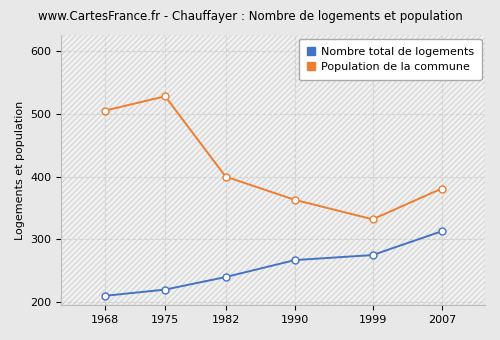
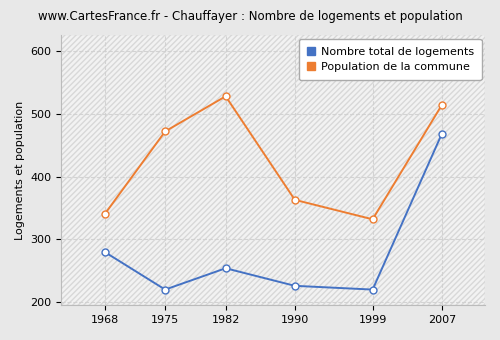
Nombre total de logements/1968: 210 -> 280
Population de la commune/1968: 505 -> 340
Population de la commune/1975: 528 -> 472
Nombre total de logements/1982: 240 -> 254
Population de la commune/1982: 400 -> 528
Nombre total de logements/1990: 267 -> 226
Nombre total de logements/1999: 275 -> 220
Nombre total de logements/2007: 313 -> 468
Population de la commune/2007: 381 -> 514
